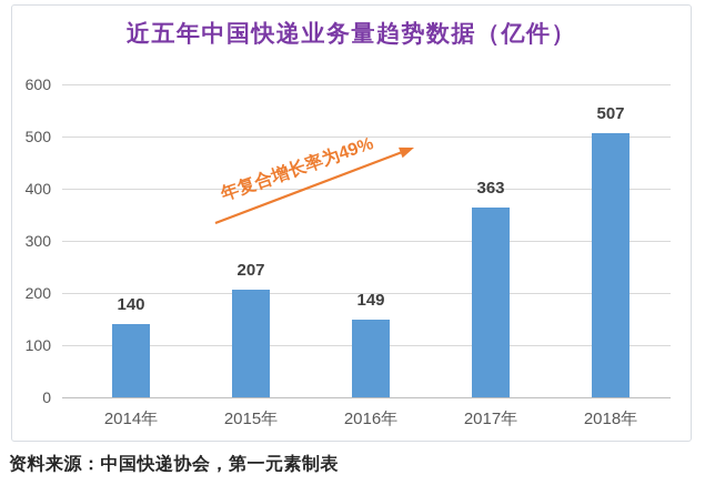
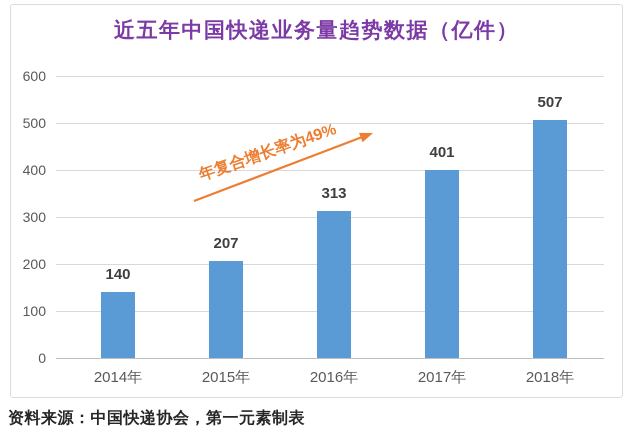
2016年: 149 -> 313
2017年: 363 -> 401
